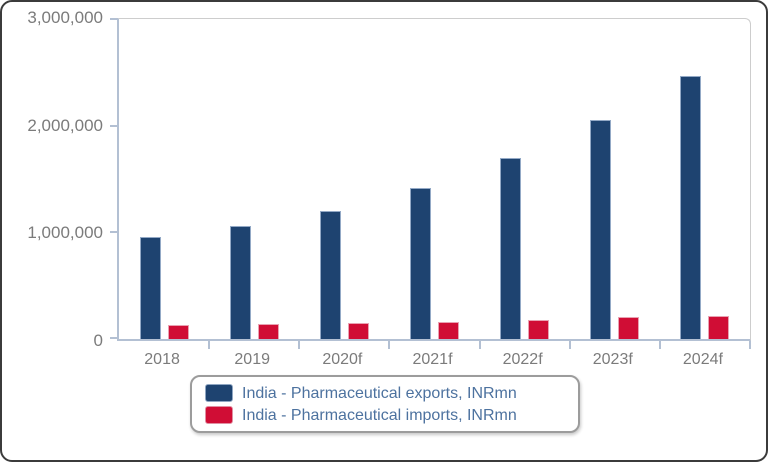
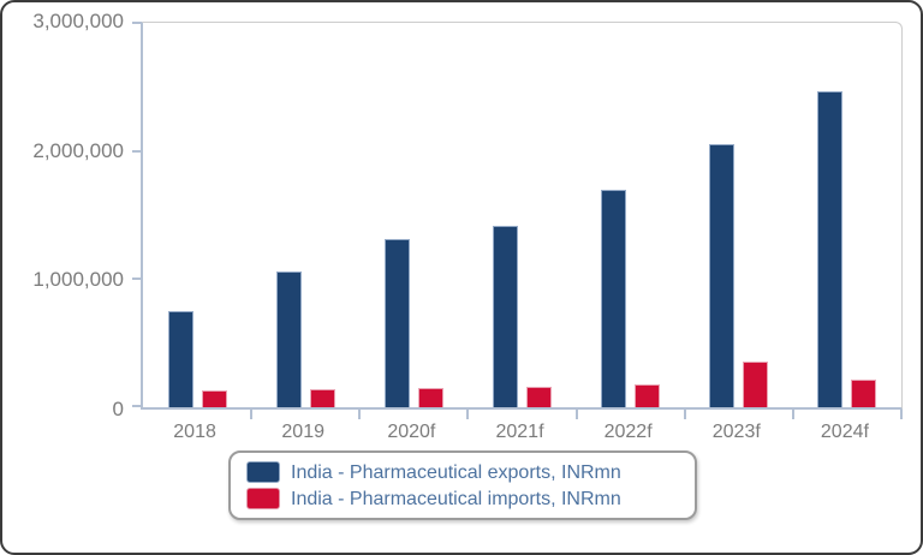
India - Pharmaceutical exports, INRmn/2018: 960000 -> 750000
India - Pharmaceutical exports, INRmn/2020f: 1200000 -> 1310000
India - Pharmaceutical imports, INRmn/2023f: 210000 -> 360000
